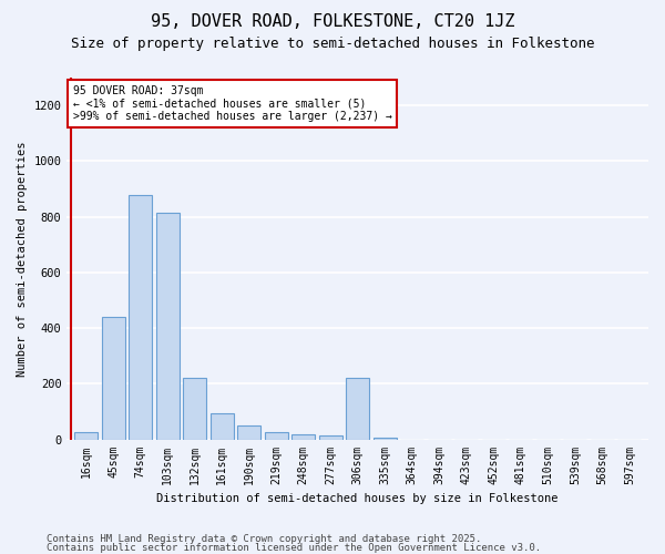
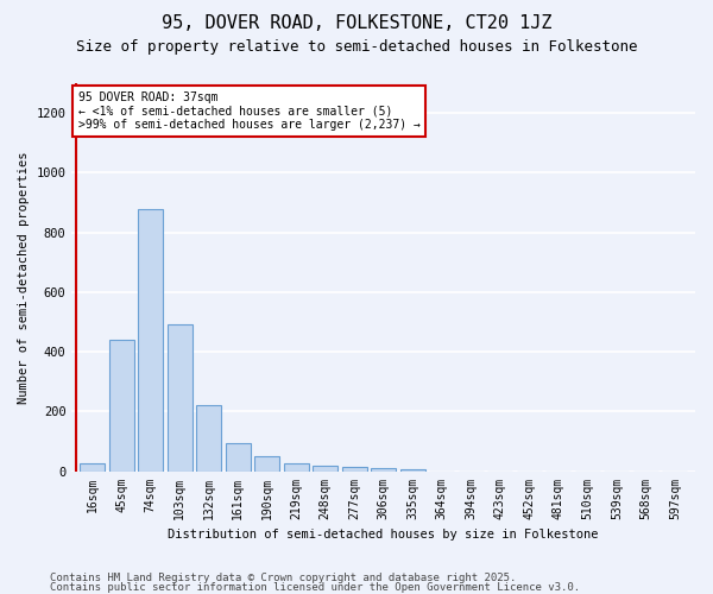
103sqm: 815 -> 490
306sqm: 220 -> 10
